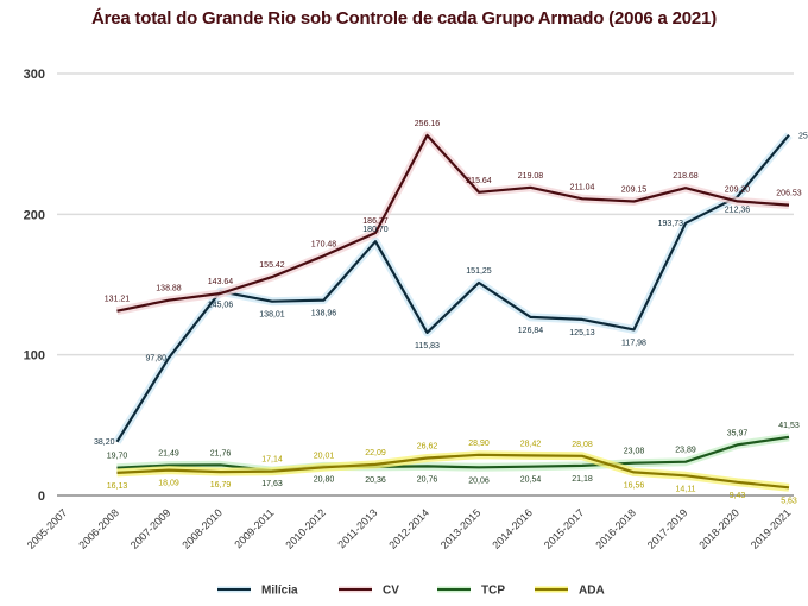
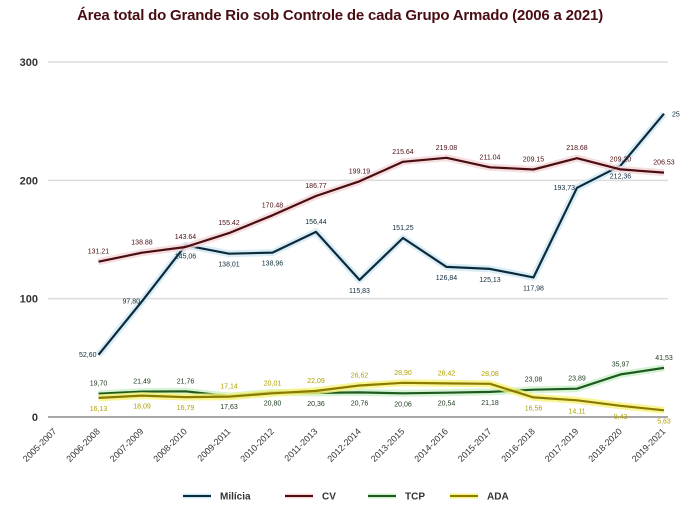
Milícia/2006-2008: 38,20 -> 52,60
Milícia/2011-2013: 180,70 -> 156,44
CV/2012-2014: 256.16 -> 199.19
